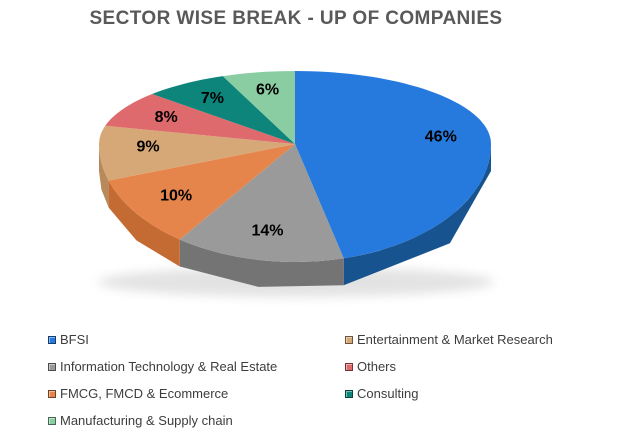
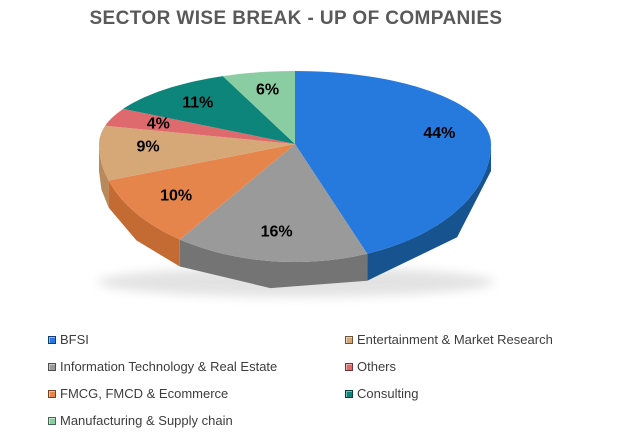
BFSI: 46% -> 44%
Information Technology & Real Estate: 14% -> 16%
Others: 8% -> 4%
Consulting: 7% -> 11%
